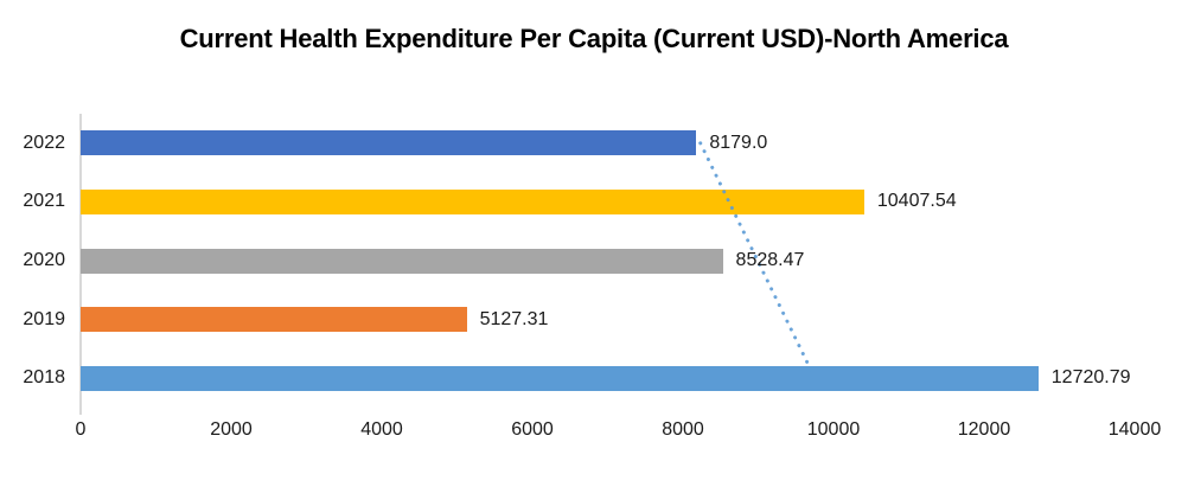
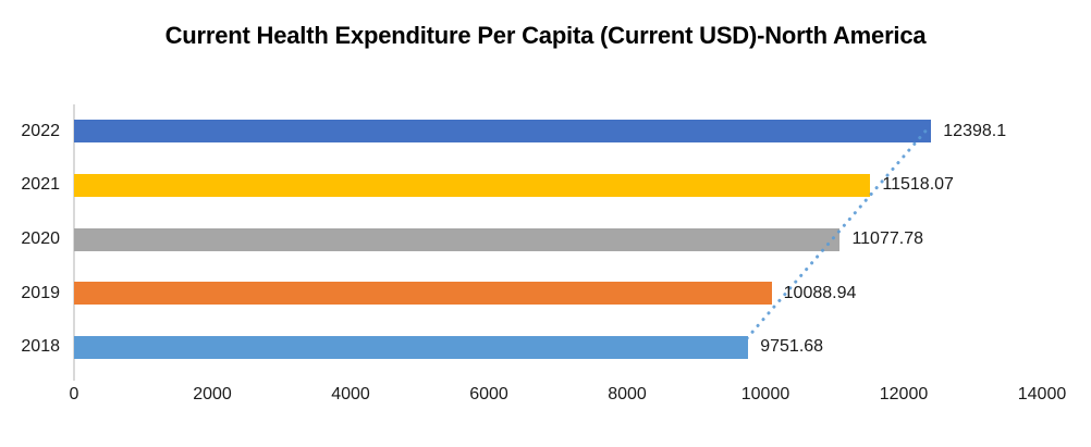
2022: 8179.0 -> 12398.1
2021: 10407.54 -> 11518.07
2020: 8528.47 -> 11077.78
2019: 5127.31 -> 10088.94
2018: 12720.79 -> 9751.68
